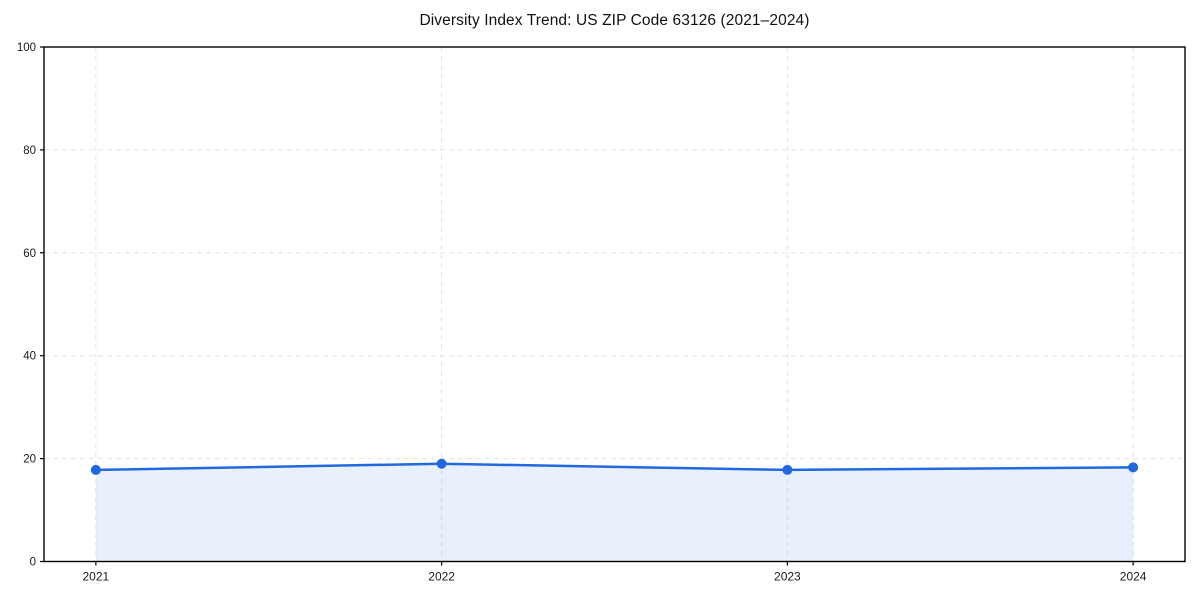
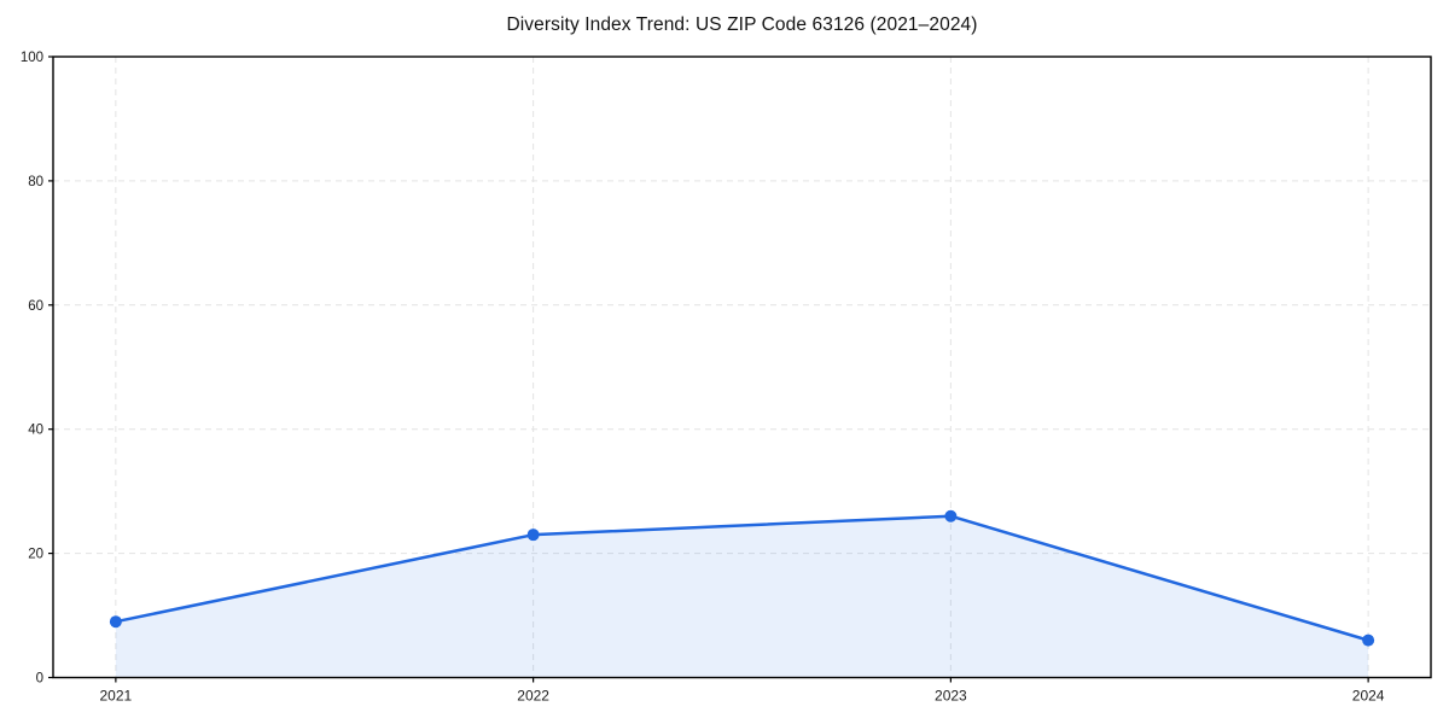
2021: 18 -> 9
2022: 19 -> 23
2023: 18 -> 26
2024: 18 -> 6
